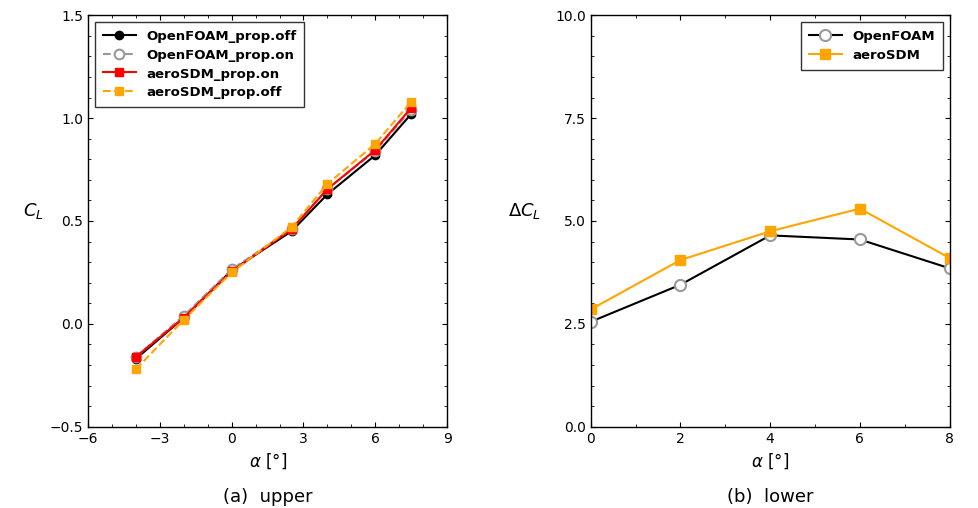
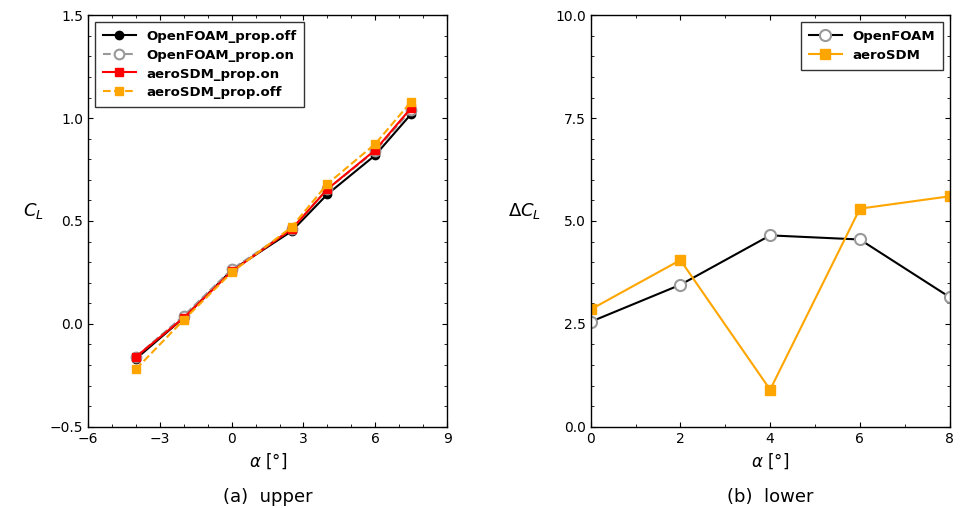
aeroSDM/4: 4.75 -> 0.90
OpenFOAM/8: 3.85 -> 3.15
aeroSDM/8: 4.10 -> 5.60
